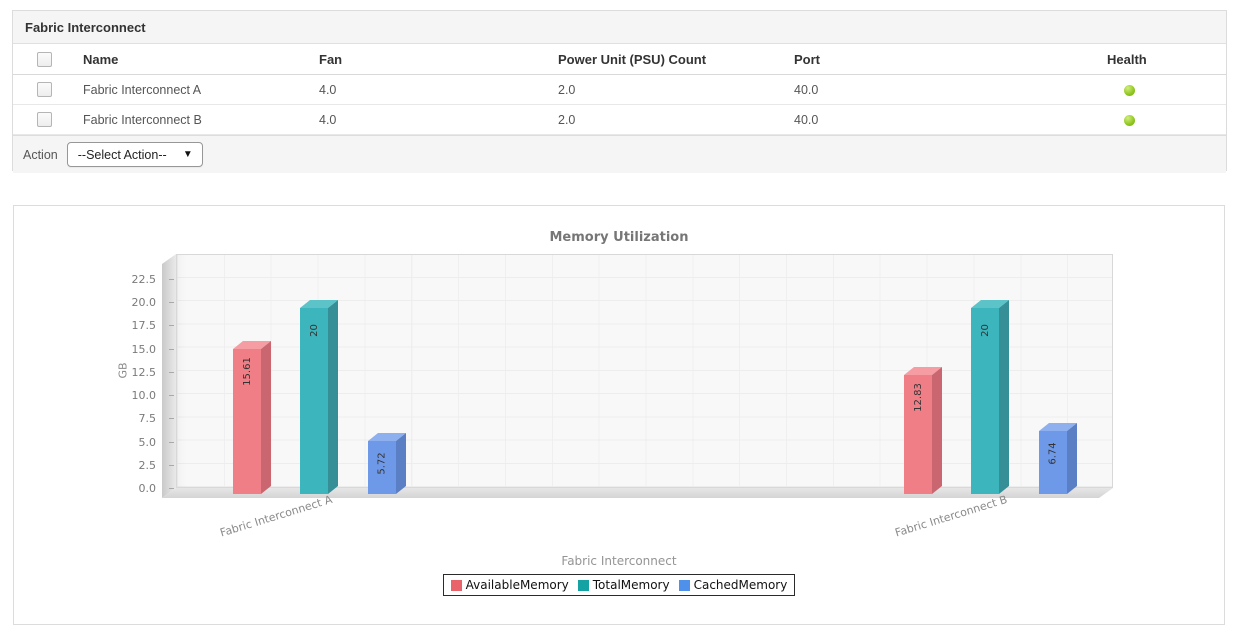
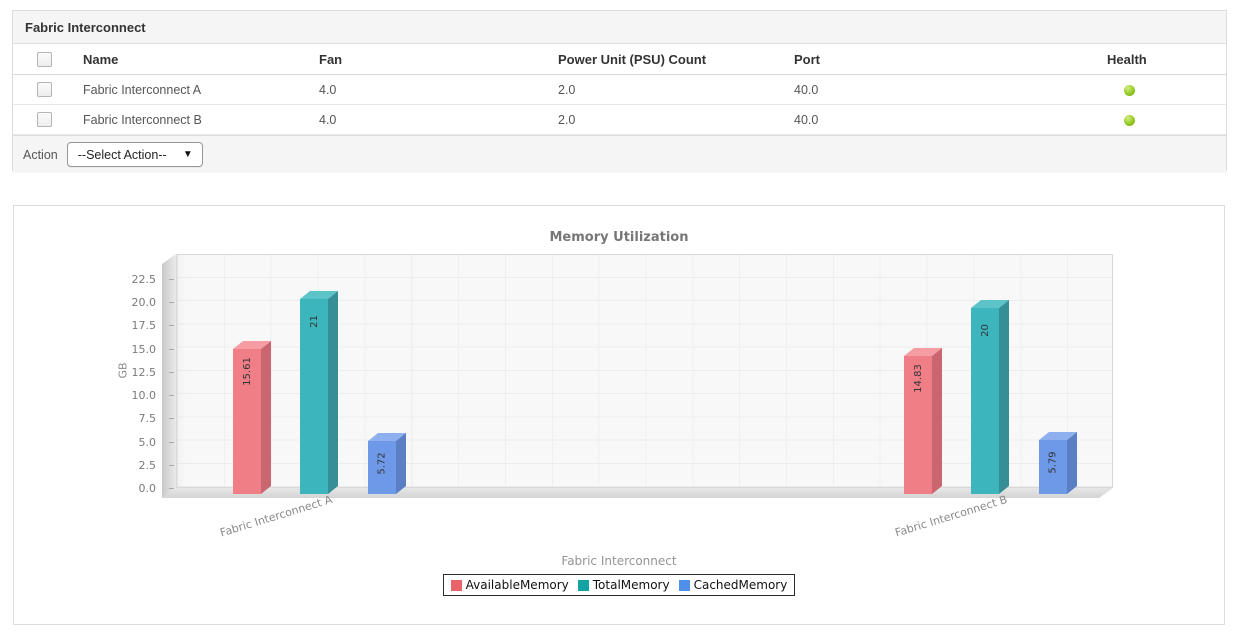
TotalMemory/Fabric Interconnect A: 20 -> 21
AvailableMemory/Fabric Interconnect B: 12.83 -> 14.83
CachedMemory/Fabric Interconnect B: 6.74 -> 5.79
